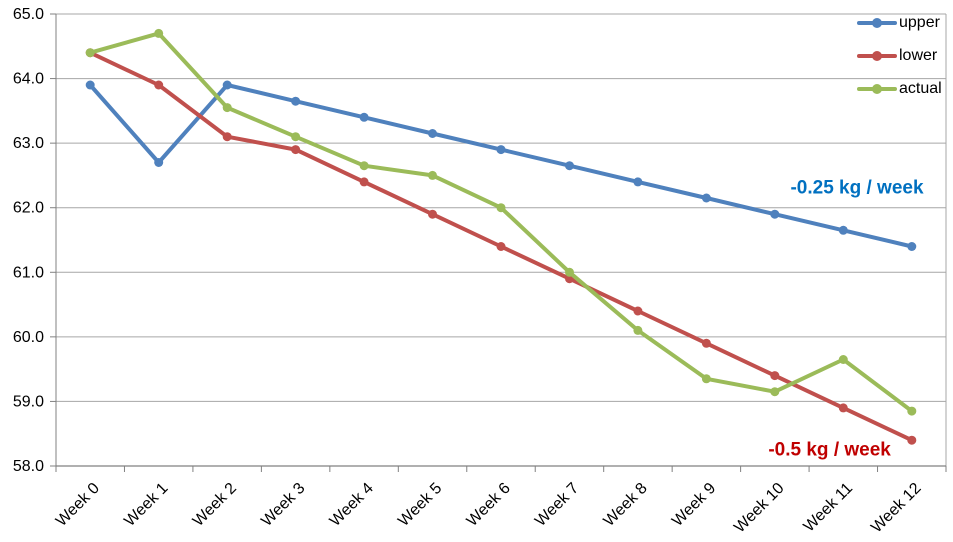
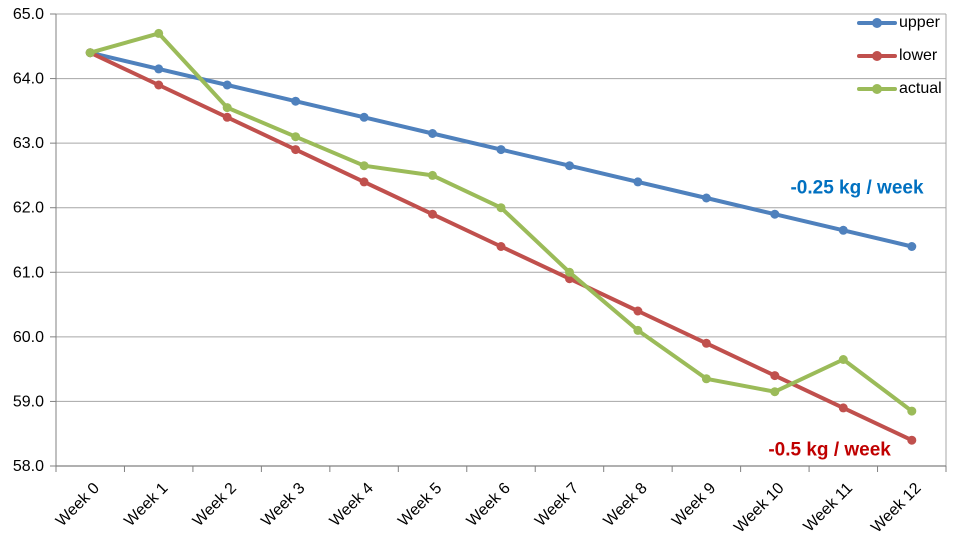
upper/Week 0: 63.9 -> 64.4
upper/Week 1: 62.7 -> 64.2
lower/Week 2: 63.1 -> 63.4
